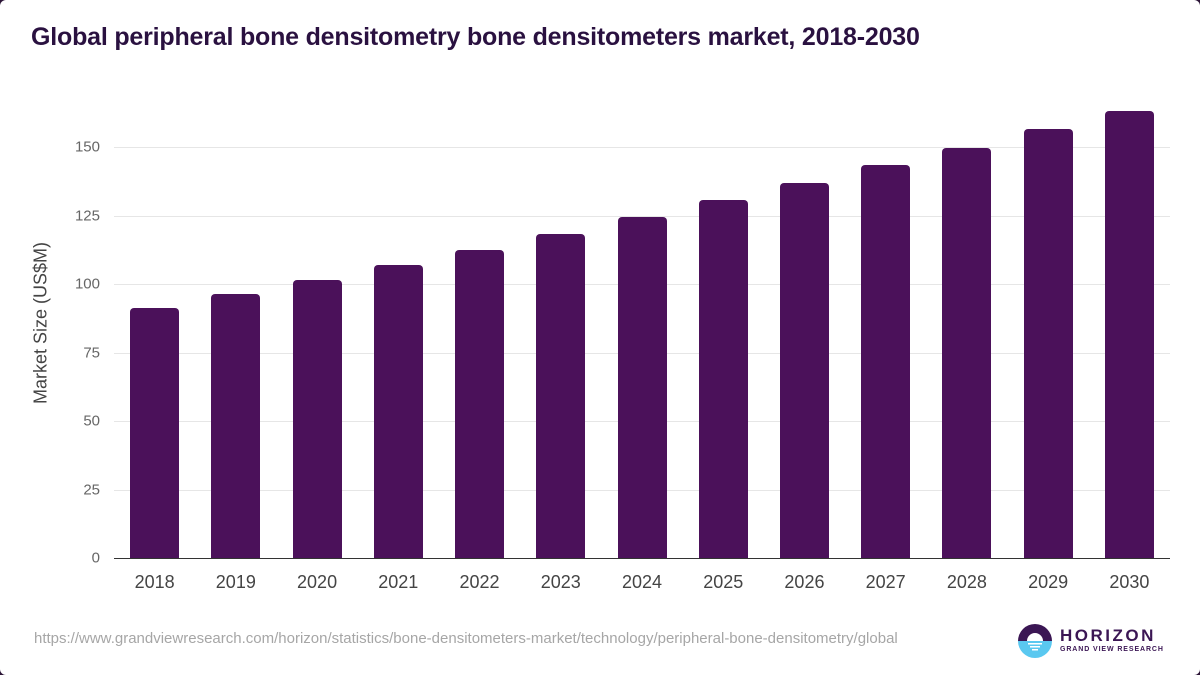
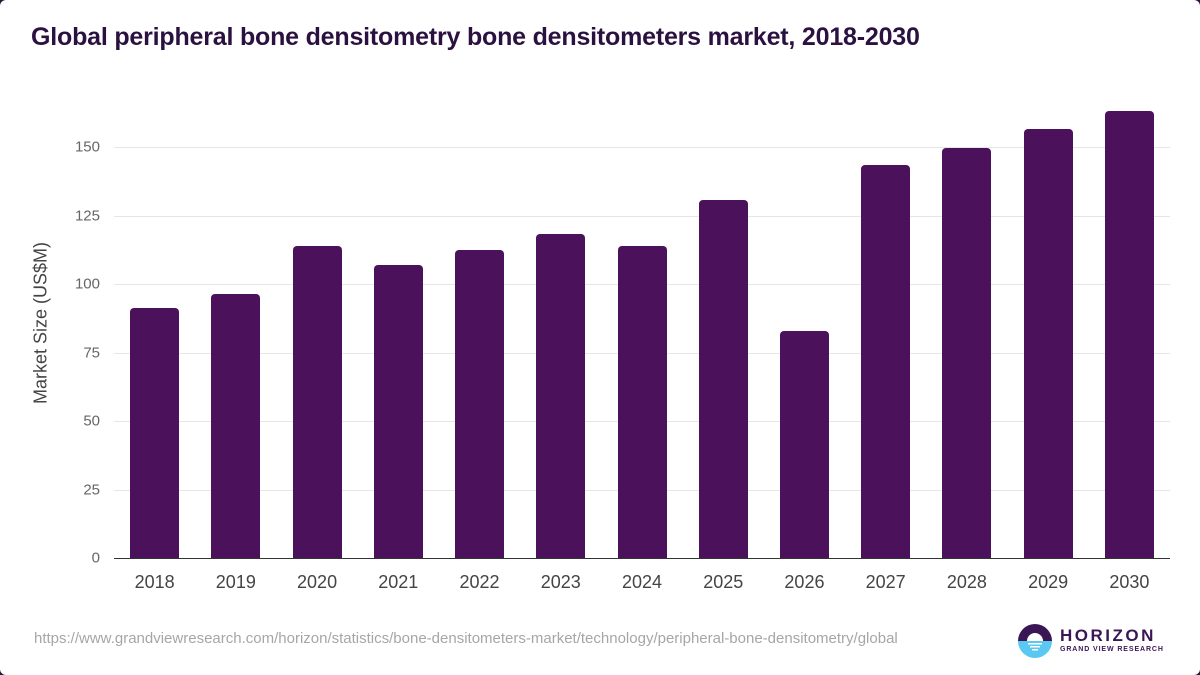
2020: 102 -> 114
2024: 124 -> 114
2026: 137 -> 83
